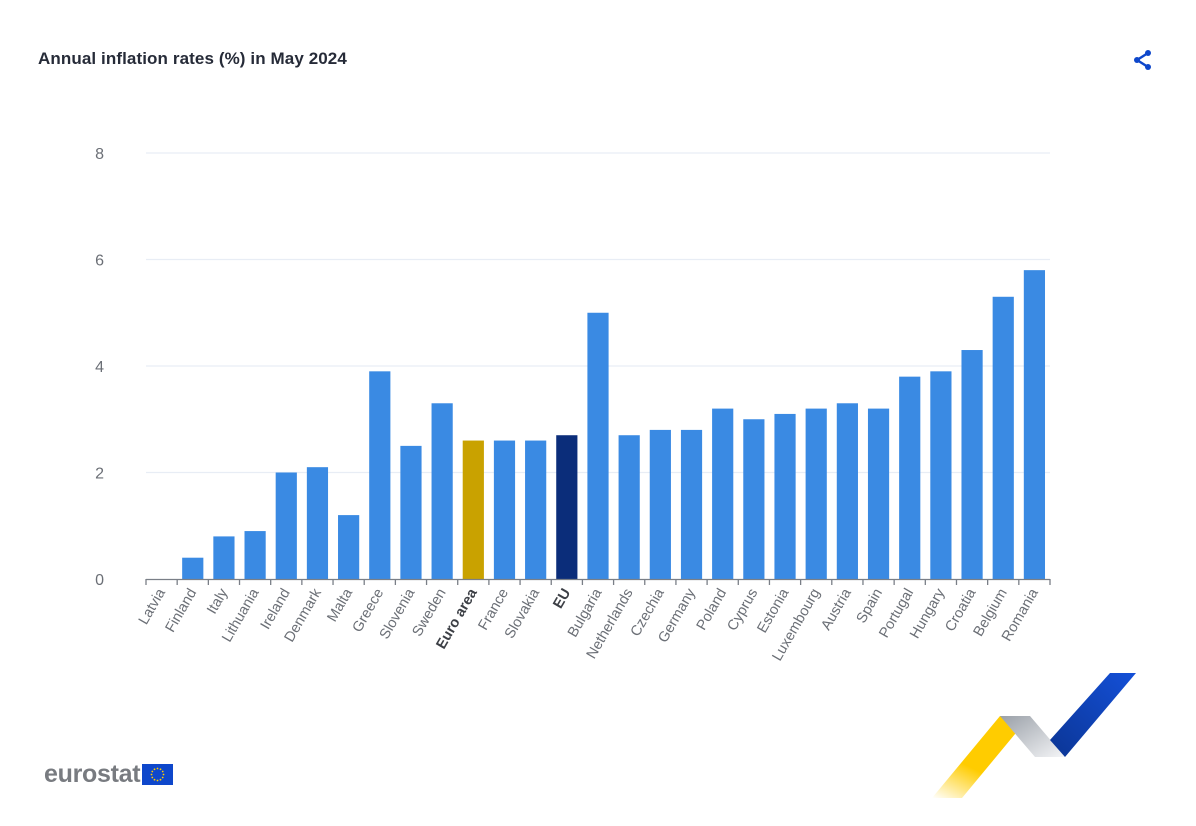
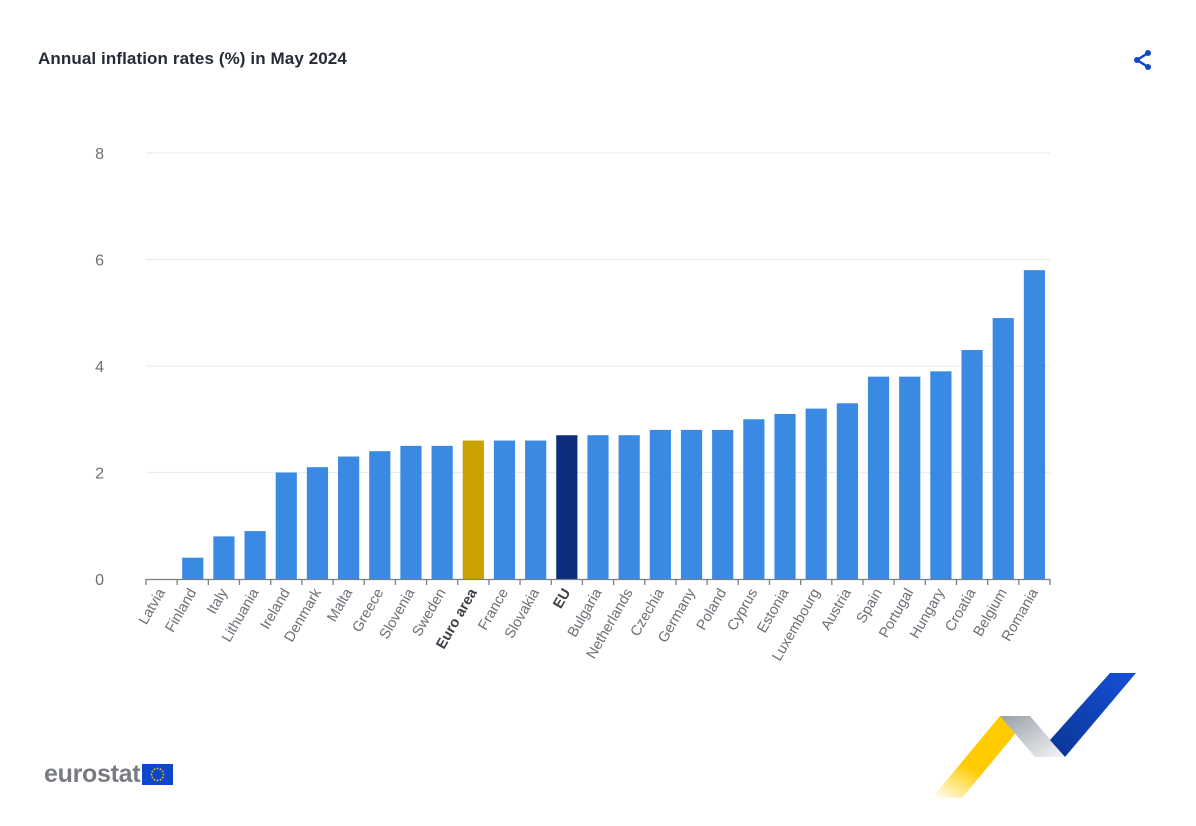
Malta: 1.2 -> 2.3
Greece: 3.9 -> 2.4
Sweden: 3.3 -> 2.5
Bulgaria: 5.0 -> 2.7
Poland: 3.2 -> 2.8
Spain: 3.2 -> 3.8
Belgium: 5.3 -> 4.9
